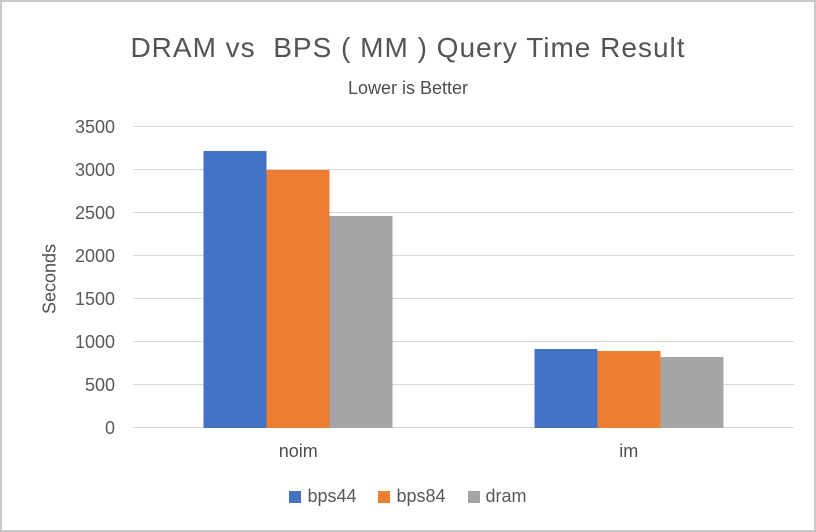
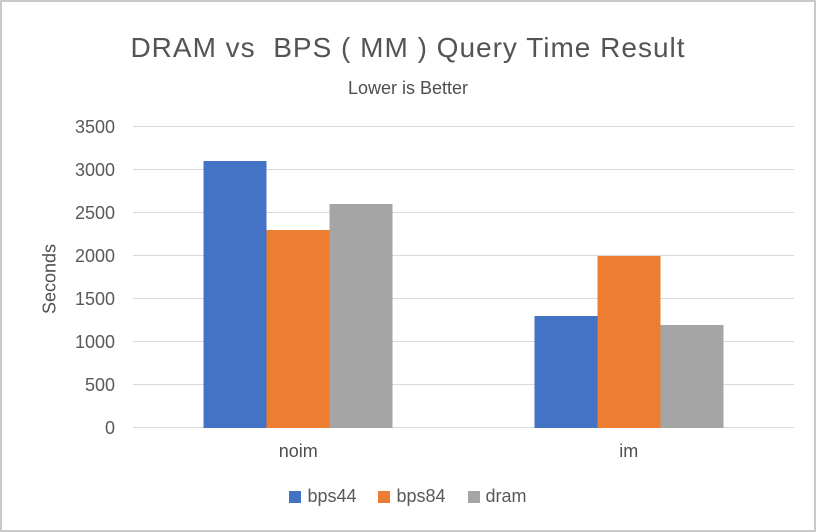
bps44/noim: 3200 -> 3100
bps84/noim: 3000 -> 2300
dram/noim: 2500 -> 2600
bps44/im: 900 -> 1300
bps84/im: 900 -> 2000
dram/im: 800 -> 1200
